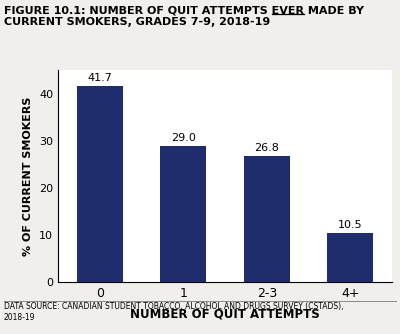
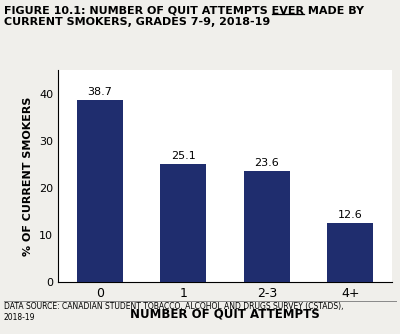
0: 41.7 -> 38.7
1: 29.0 -> 25.1
2-3: 26.8 -> 23.6
4+: 10.5 -> 12.6
